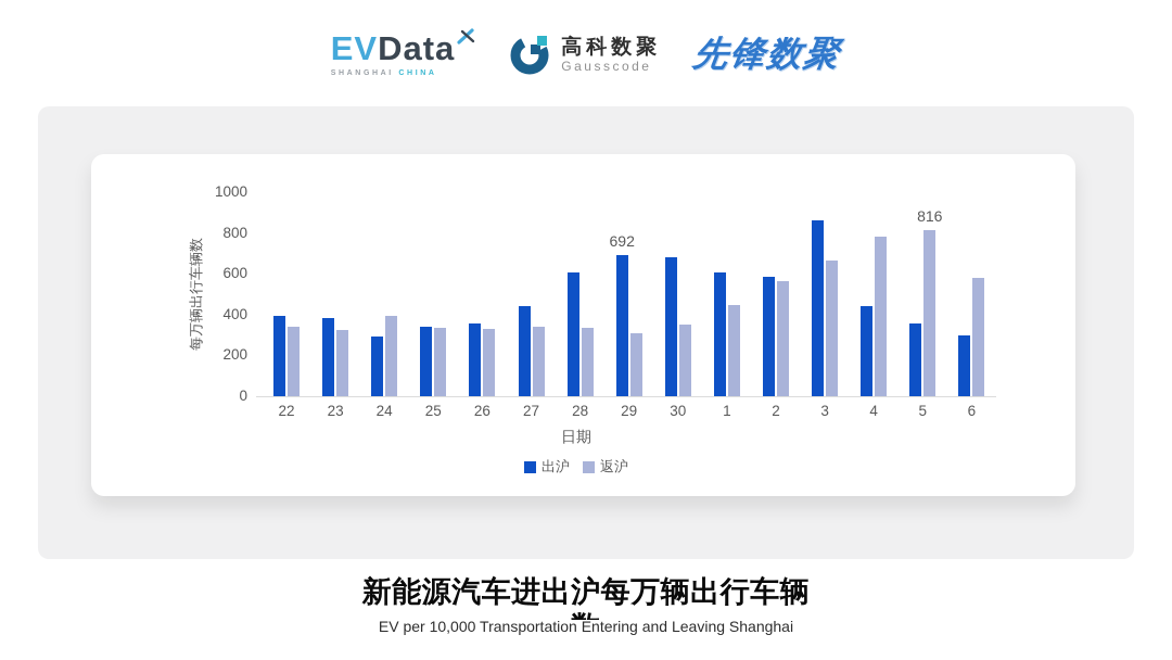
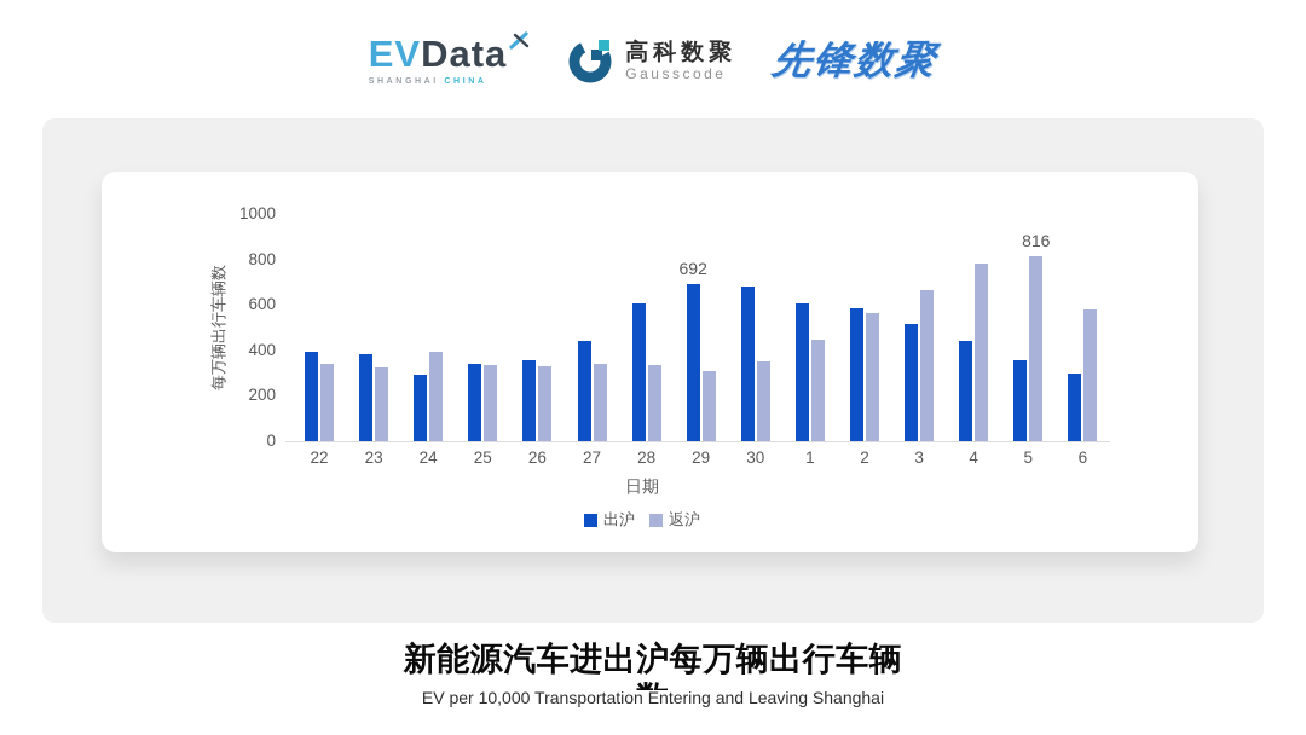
出沪/3: 860 -> 510
